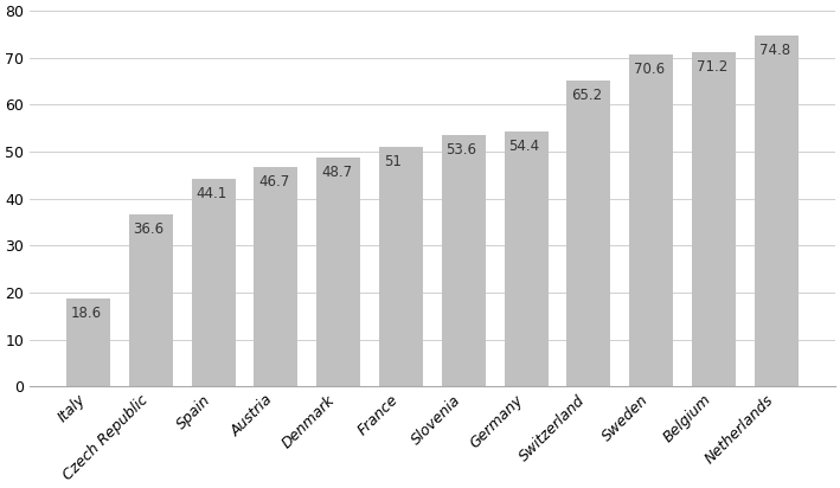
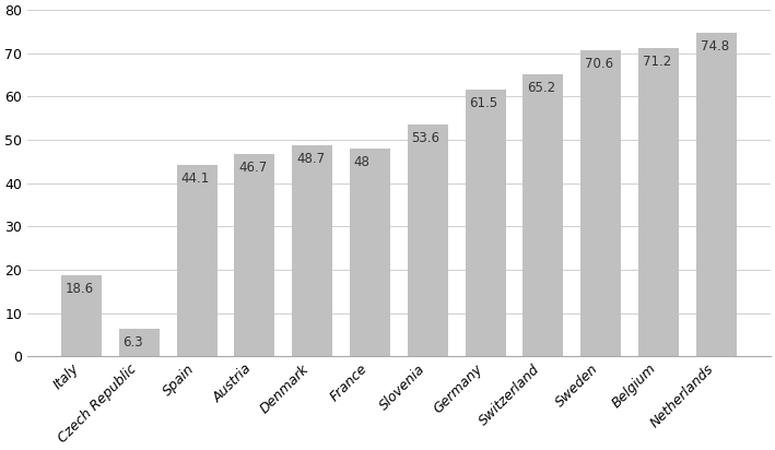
Czech Republic: 36.6 -> 6.3
France: 51 -> 48
Germany: 54.4 -> 61.5
